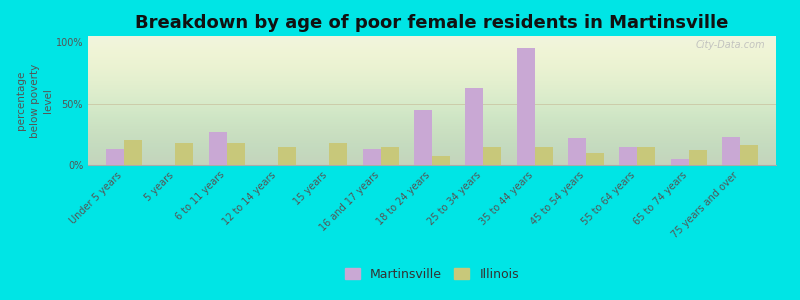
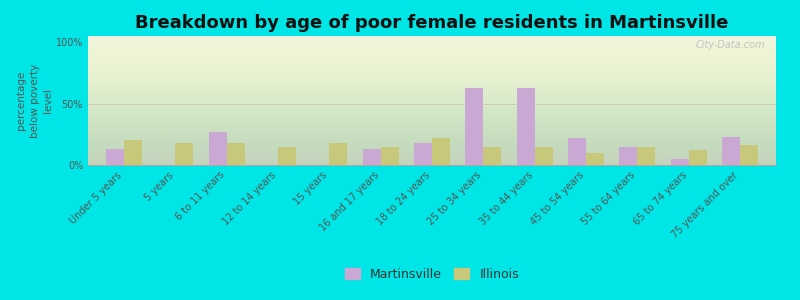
Martinsville/18 to 24 years: 45% -> 18%
Illinois/18 to 24 years: 7% -> 22%
Martinsville/35 to 44 years: 95% -> 63%
